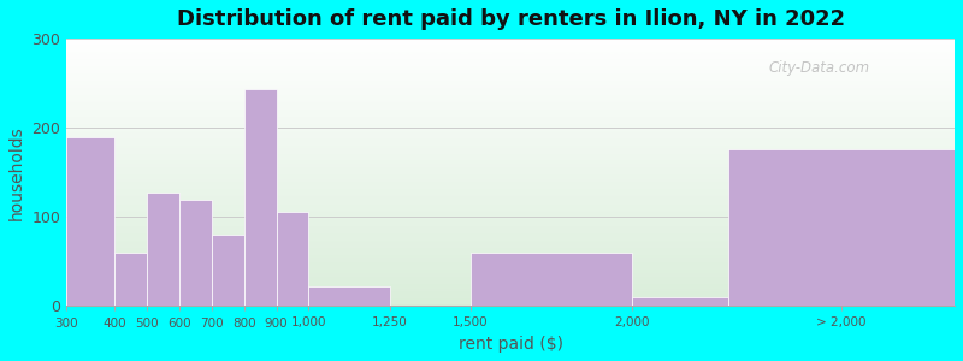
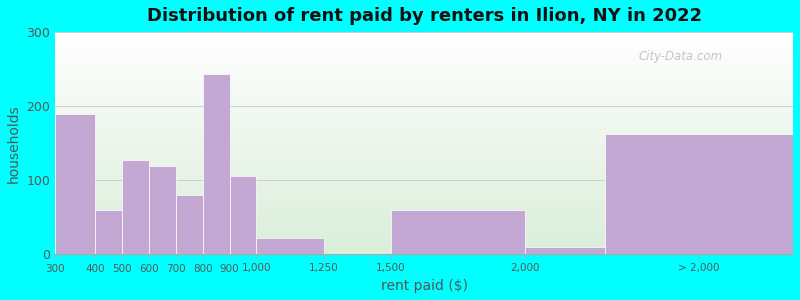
> 2,000: 176 -> 163
